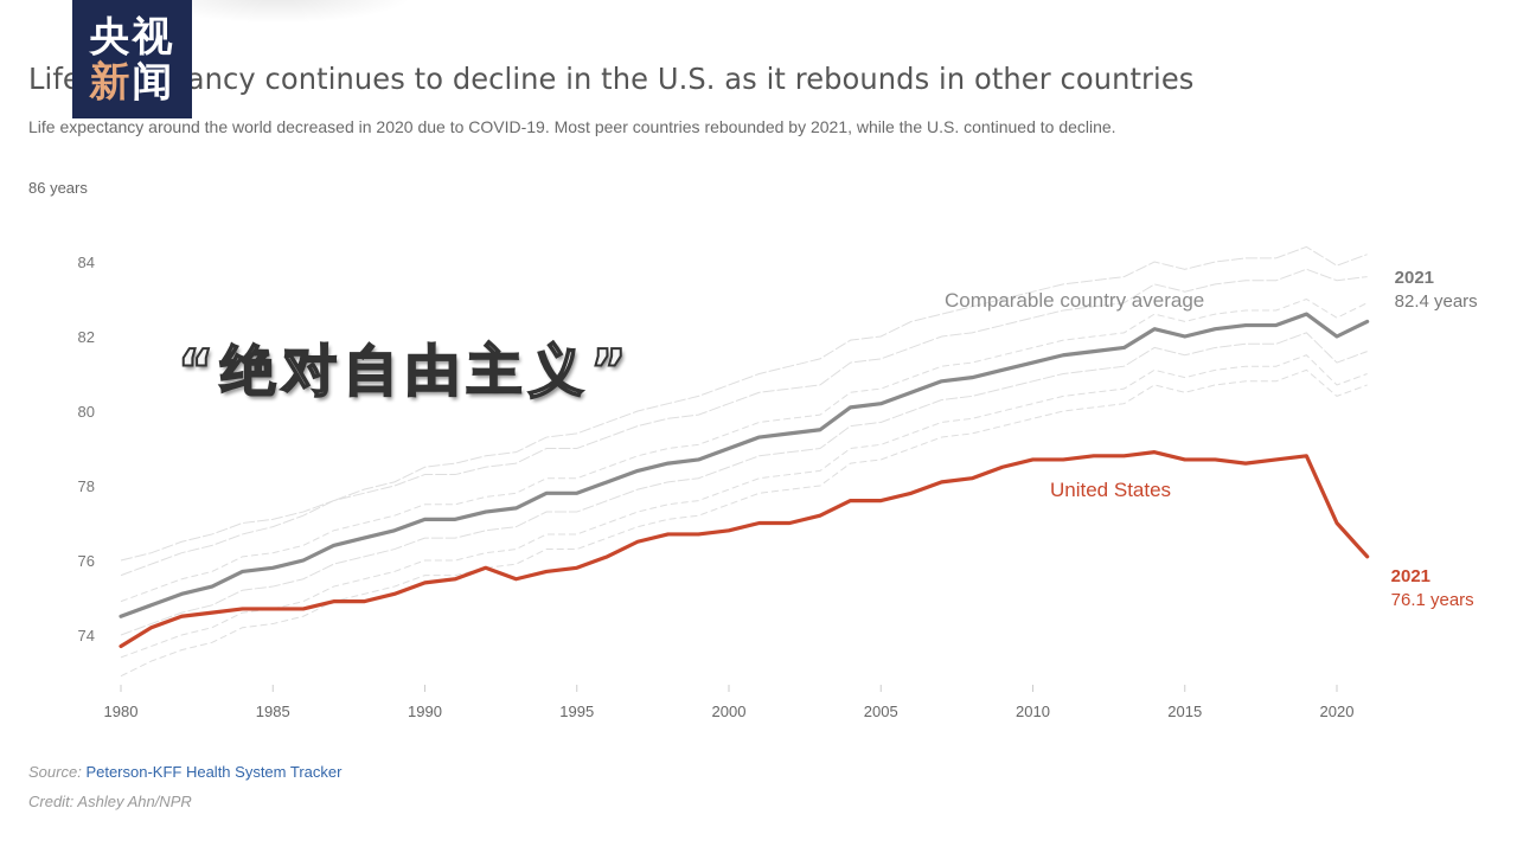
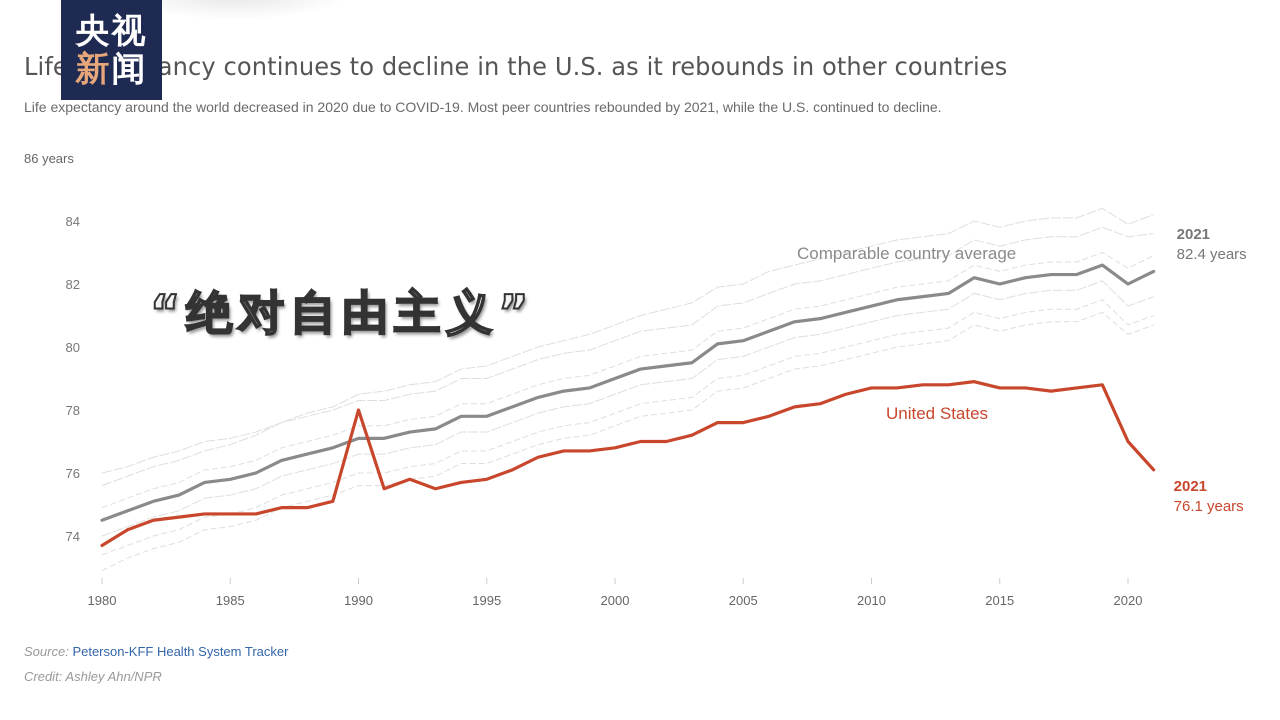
United States/1990: 75.4 -> 78.0
